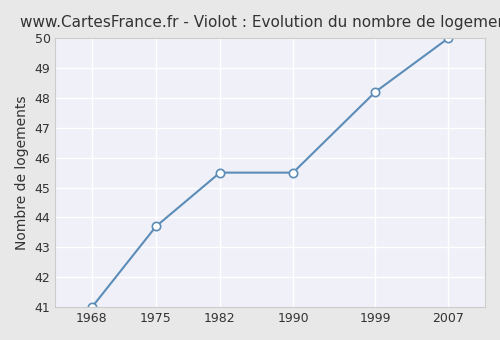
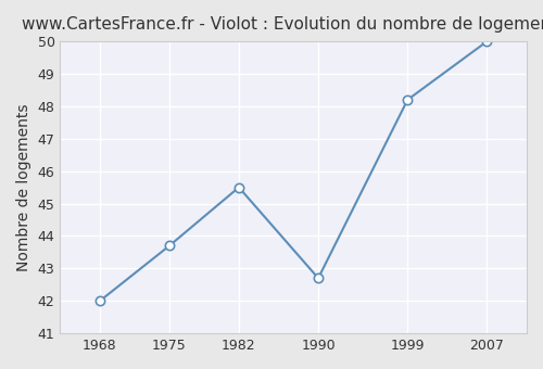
1968: 41.0 -> 42.0
1990: 45.5 -> 42.7
